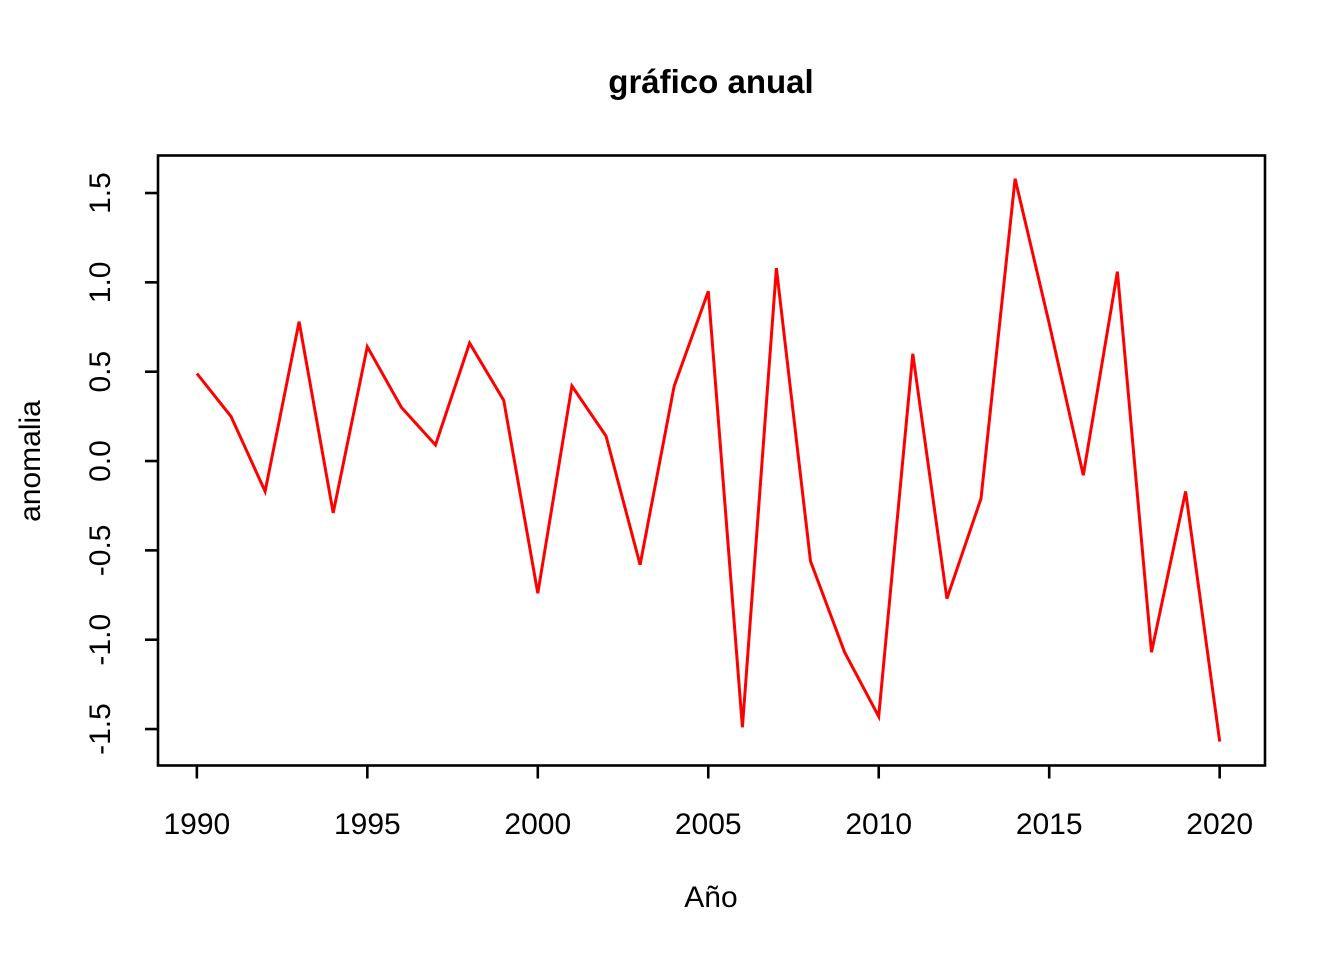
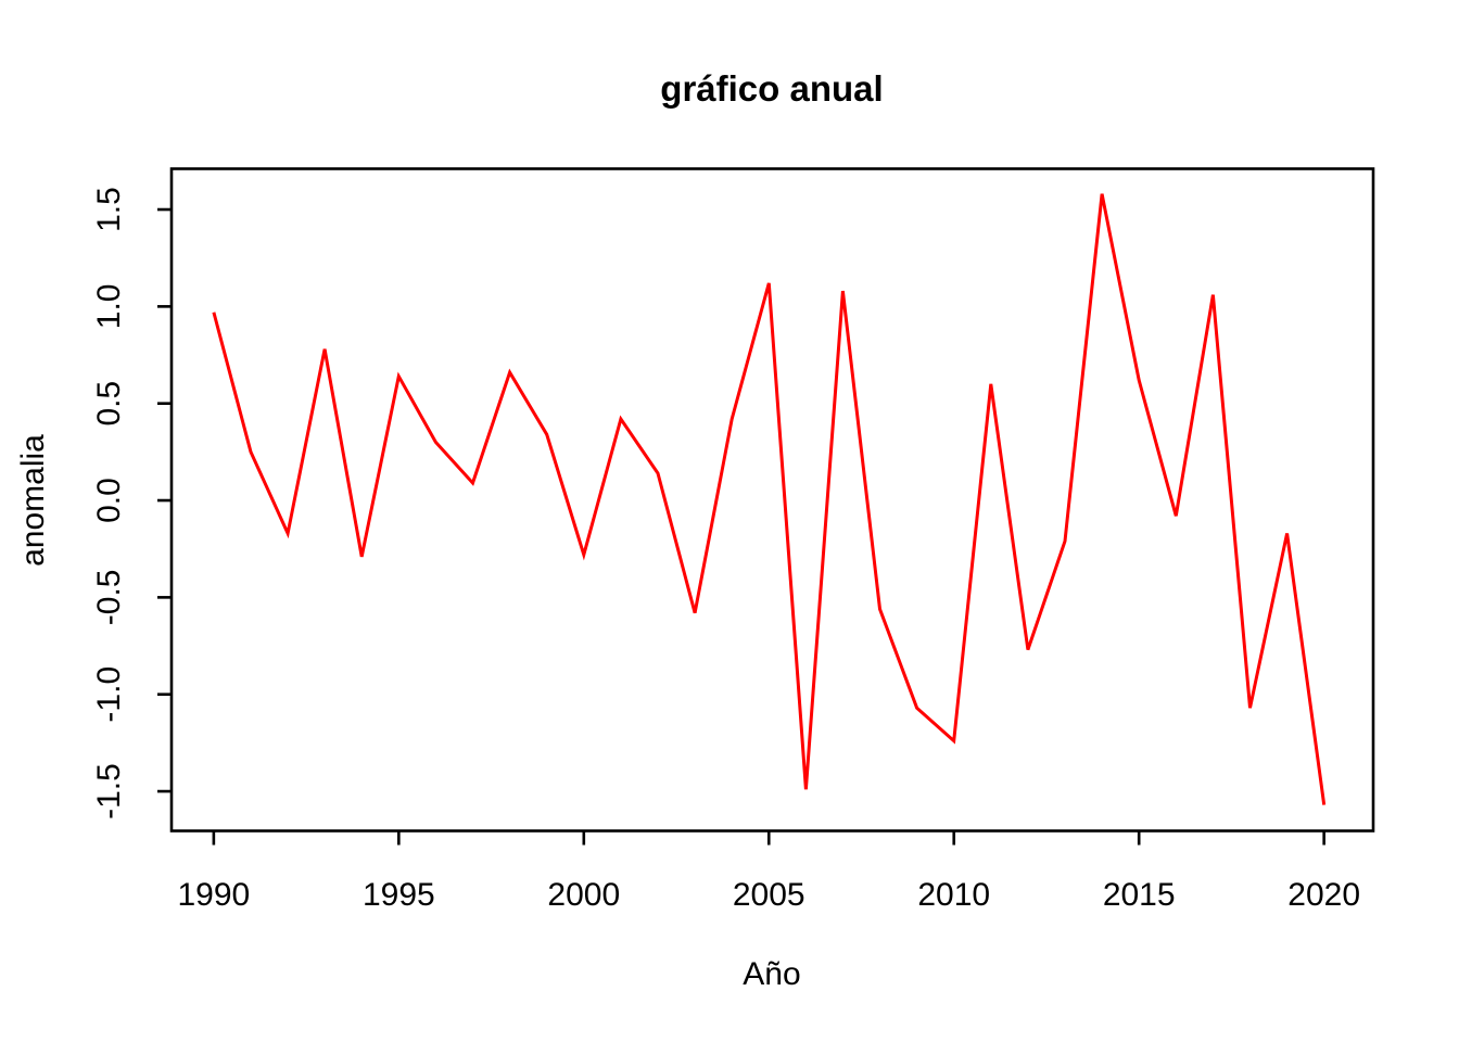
1990: 0.49 -> 0.97
2000: -0.74 -> -0.28
2005: 0.95 -> 1.12
2010: -1.43 -> -1.24
2015: 0.77 -> 0.62
